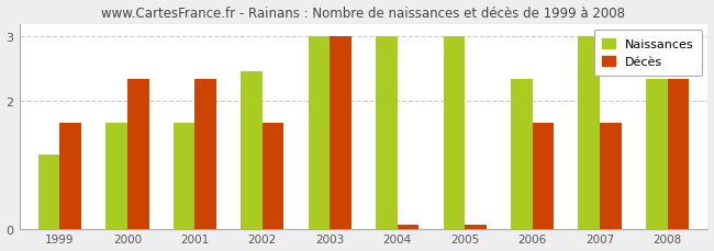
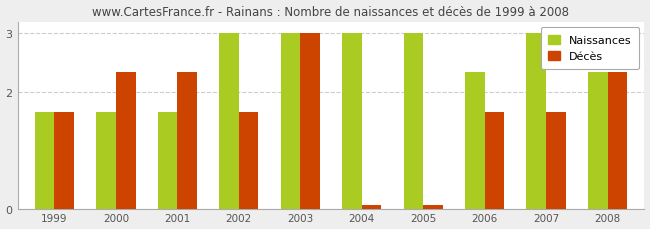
Naissances/1999: 1.16 -> 1.65
Naissances/2002: 2.46 -> 3.00
